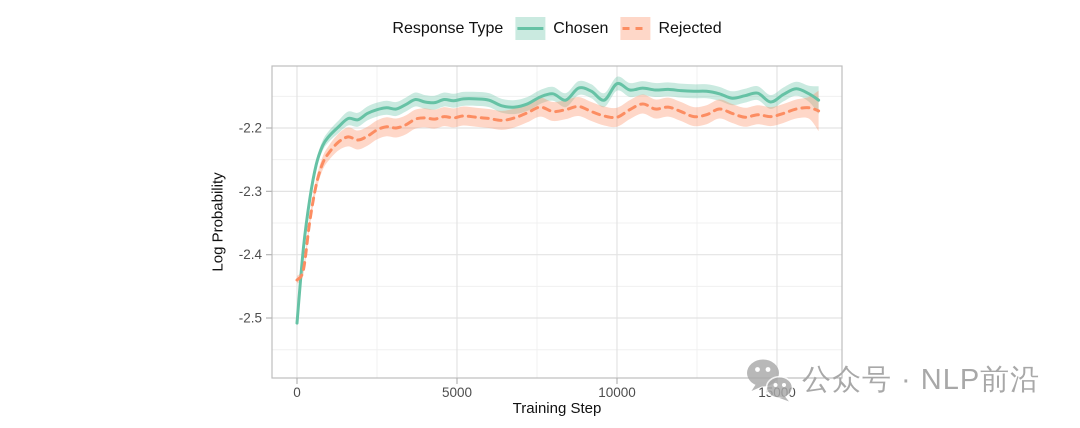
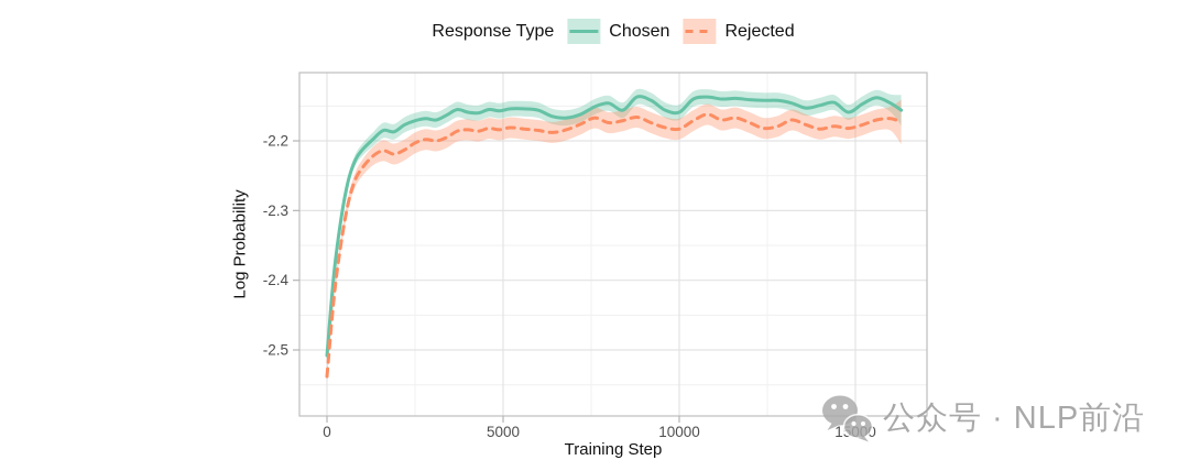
Rejected/0: -2.44 -> -2.54
Chosen/10000: -2.13 -> -2.16
